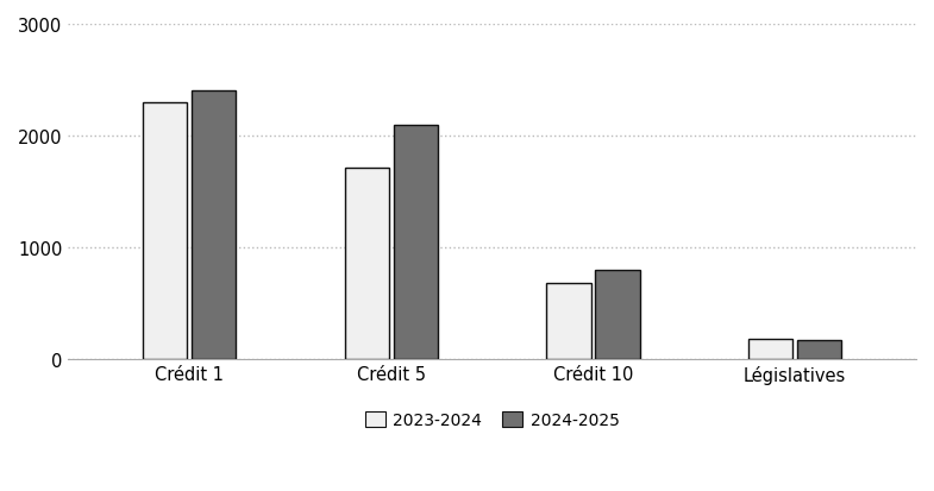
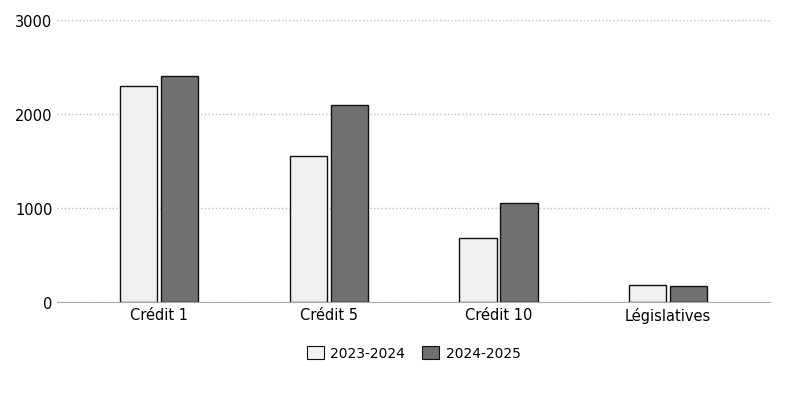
2023-2024/Crédit 5: 1720 -> 1560
2024-2025/Crédit 10: 800 -> 1060
